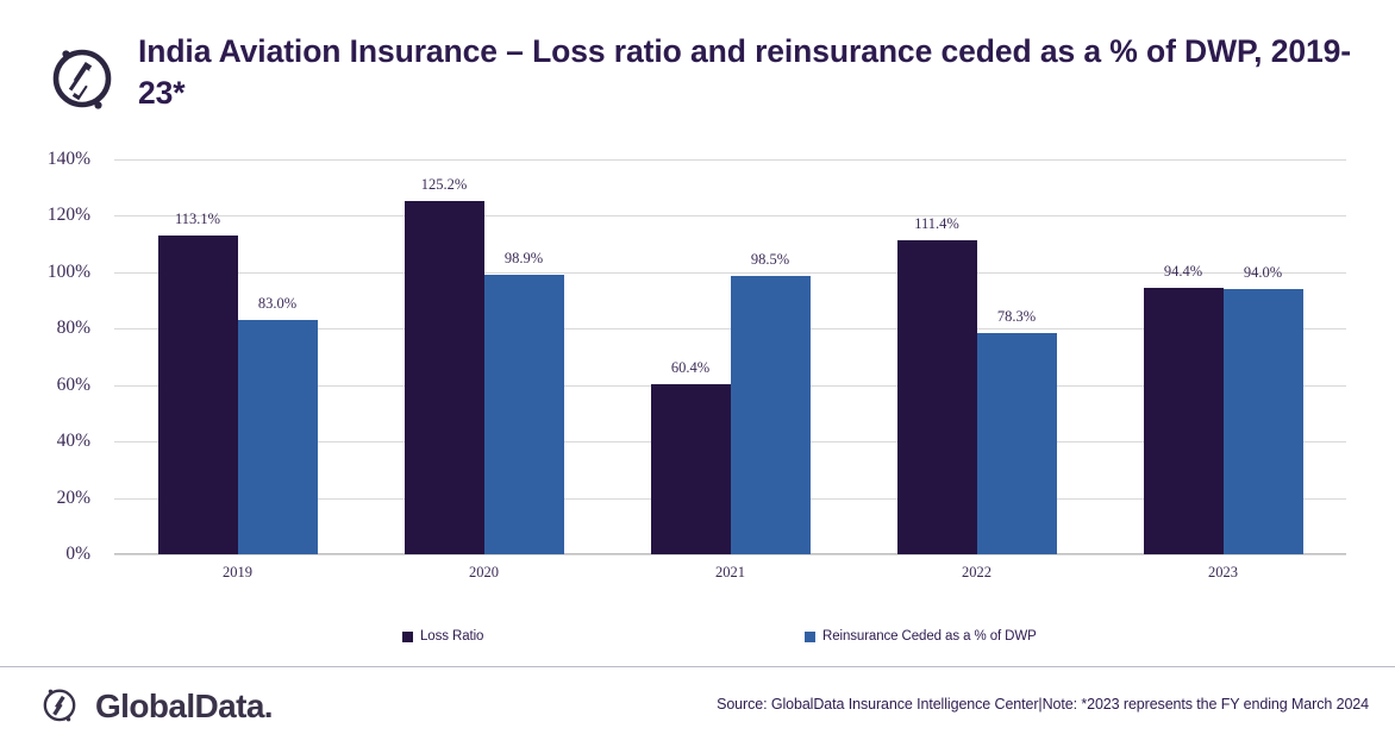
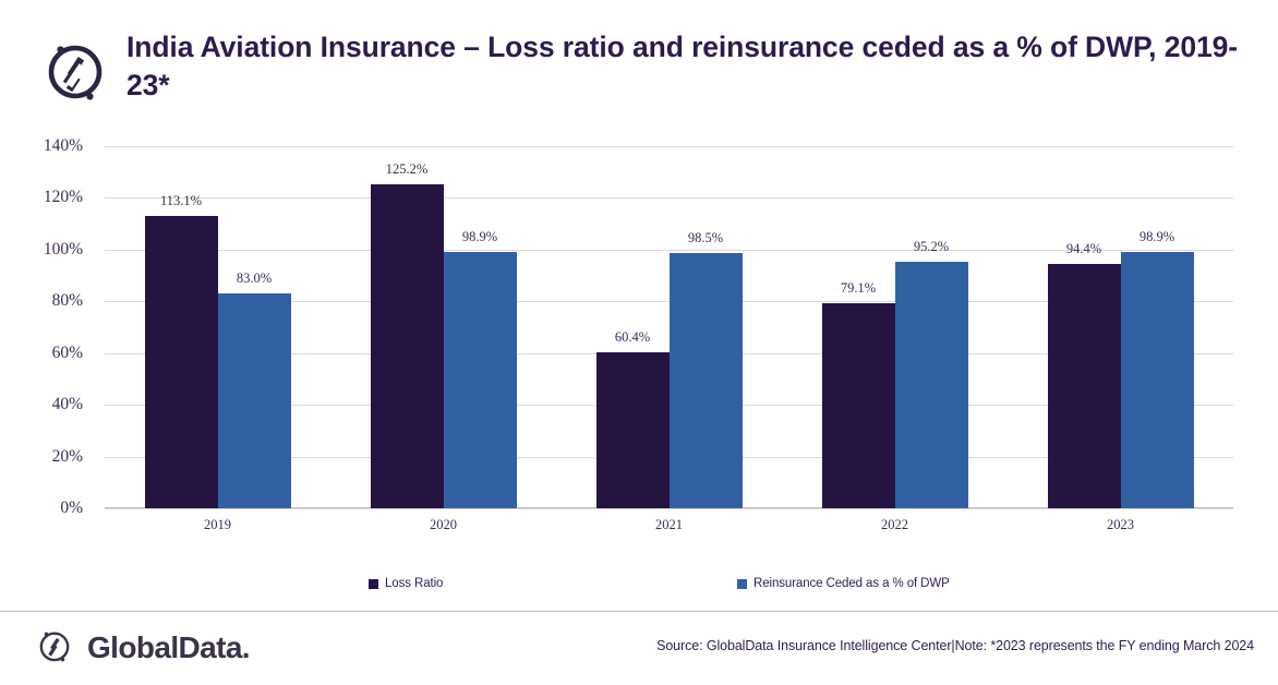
Loss Ratio/2022: 111.4% -> 79.1%
Reinsurance Ceded as a % of DWP/2022: 78.3% -> 95.2%
Reinsurance Ceded as a % of DWP/2023: 94.0% -> 98.9%
